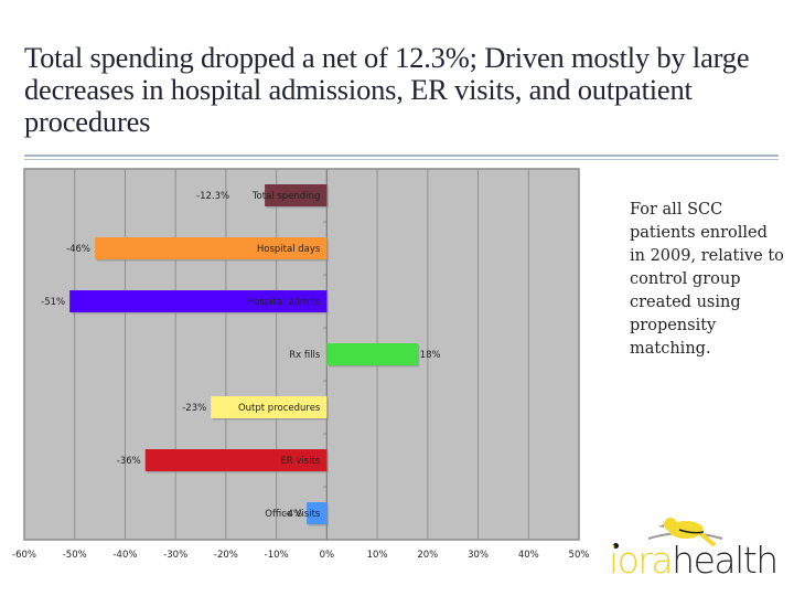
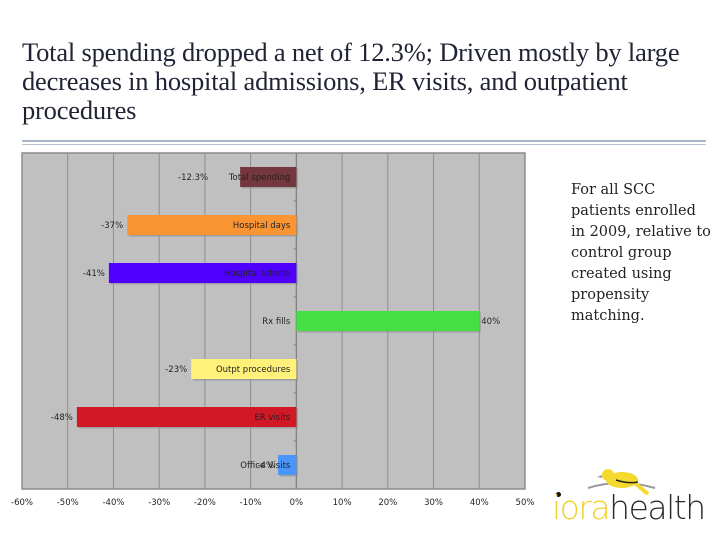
Hospital days: -46% -> -37%
Hospital admits: -51% -> -41%
Rx fills: 18% -> 40%
ER visits: -36% -> -48%
